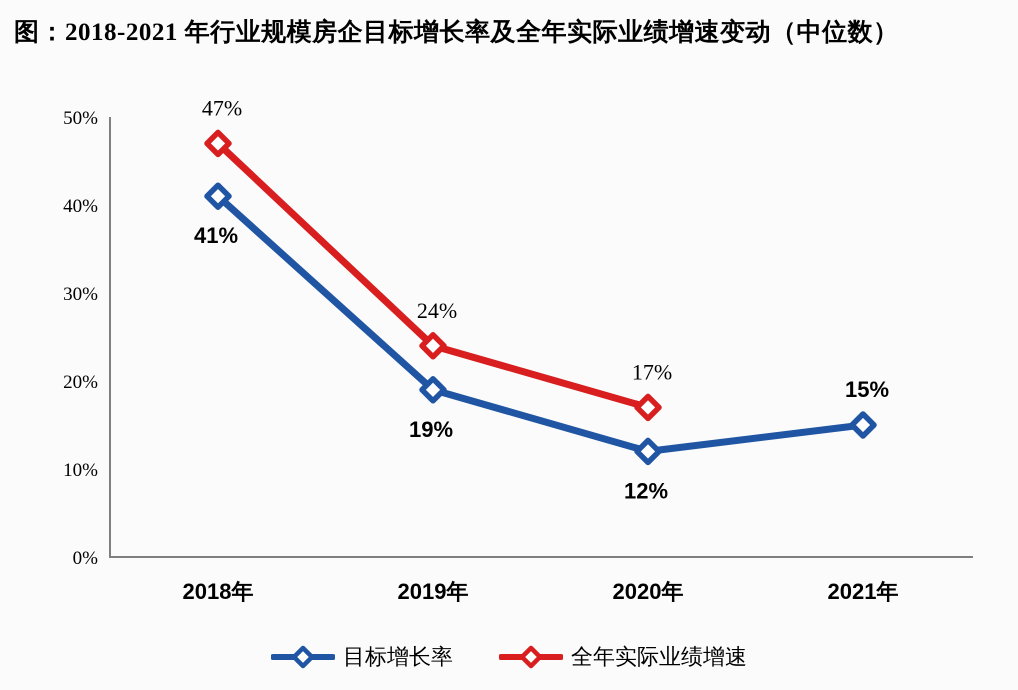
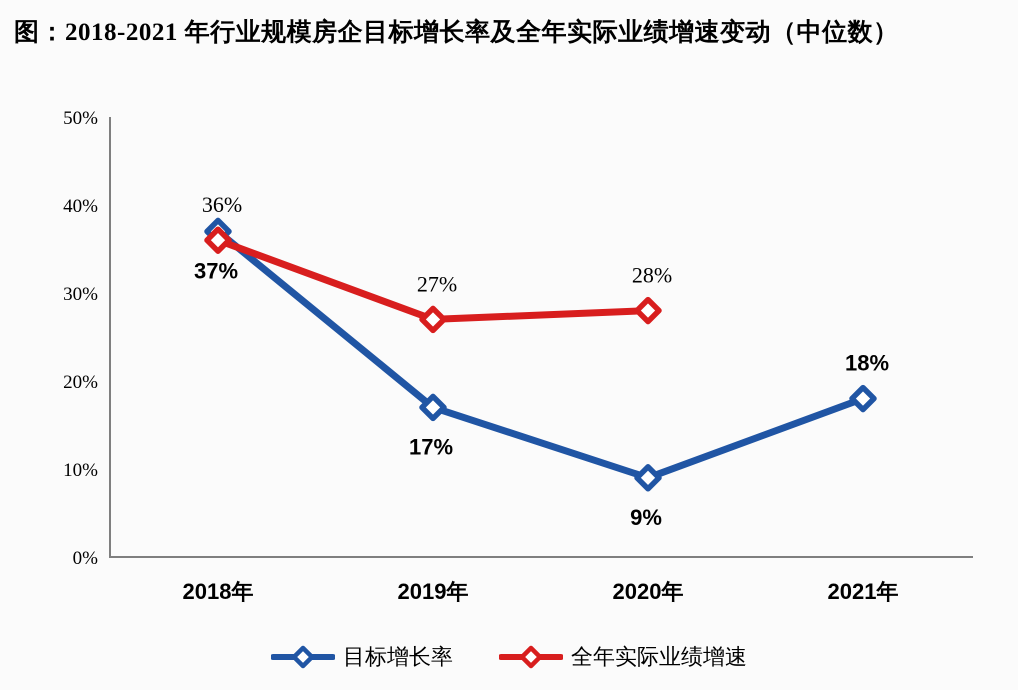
目标增长率/2018年: 41% -> 37%
全年实际业绩增速/2018年: 47% -> 36%
目标增长率/2019年: 19% -> 17%
全年实际业绩增速/2019年: 24% -> 27%
目标增长率/2020年: 12% -> 9%
全年实际业绩增速/2020年: 17% -> 28%
目标增长率/2021年: 15% -> 18%
